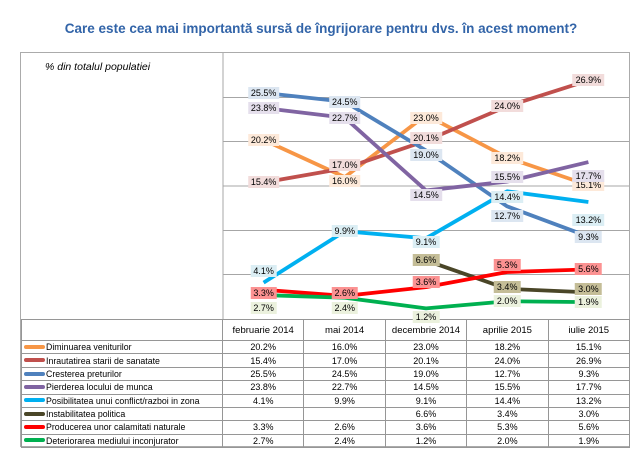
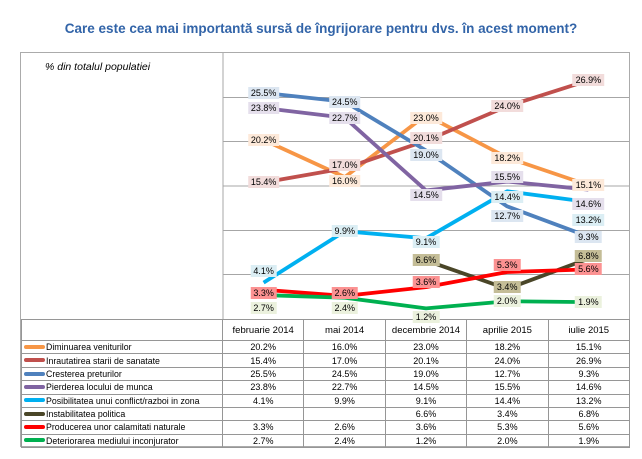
Pierderea locului de munca/iulie 2015: 17.7% -> 14.6%
Instabilitatea politica/iulie 2015: 3.0% -> 6.8%
